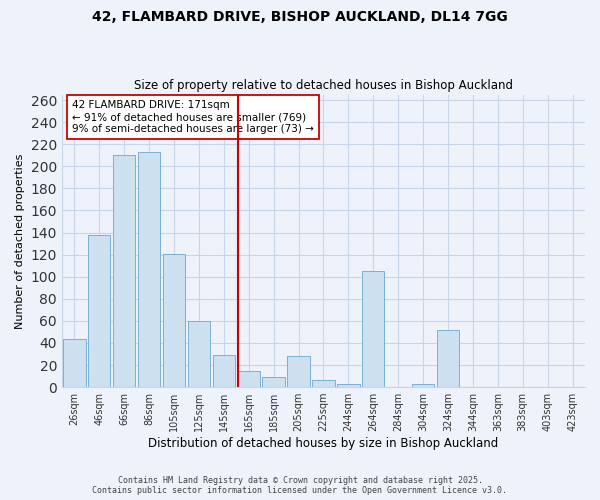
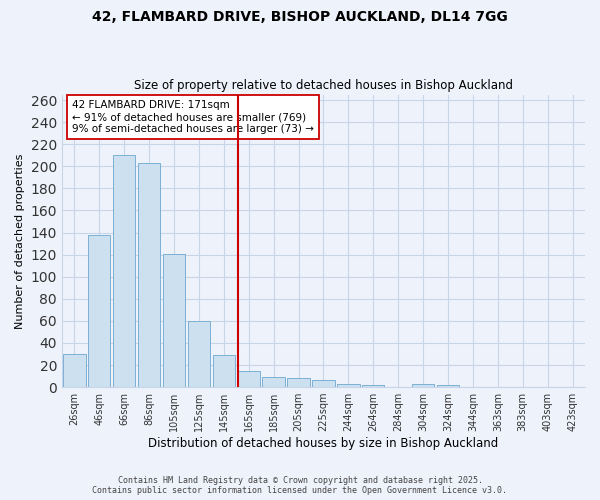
26sqm: 44 -> 30
86sqm: 213 -> 203
205sqm: 28 -> 8
264sqm: 105 -> 2
324sqm: 52 -> 2
